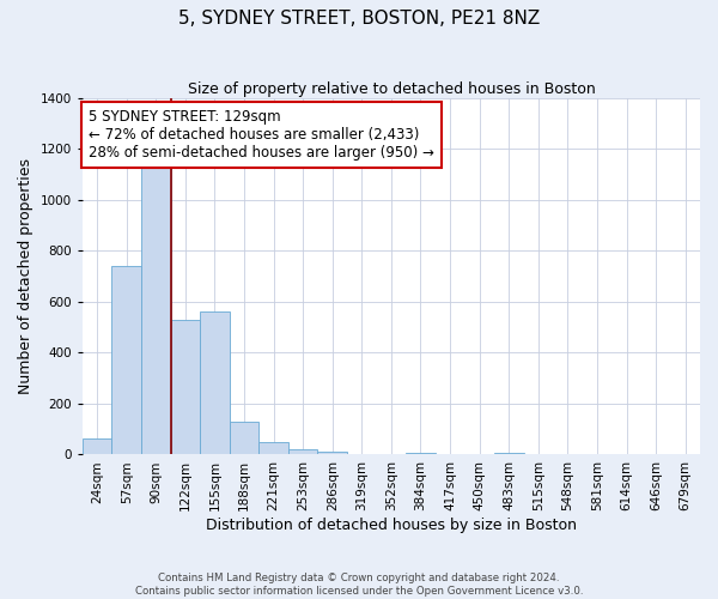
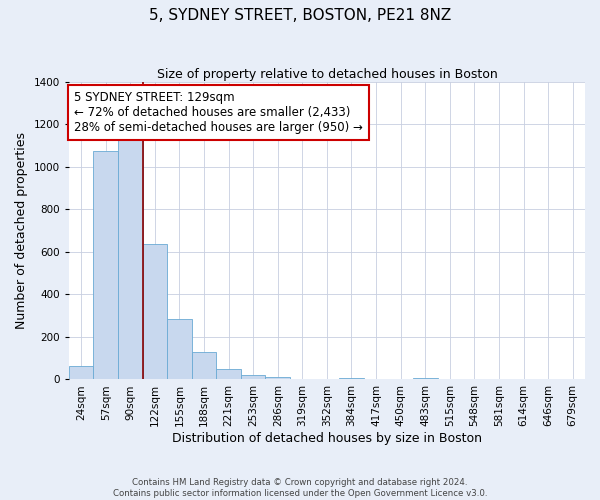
57sqm: 740 -> 1075
122sqm: 530 -> 635
155sqm: 560 -> 285
